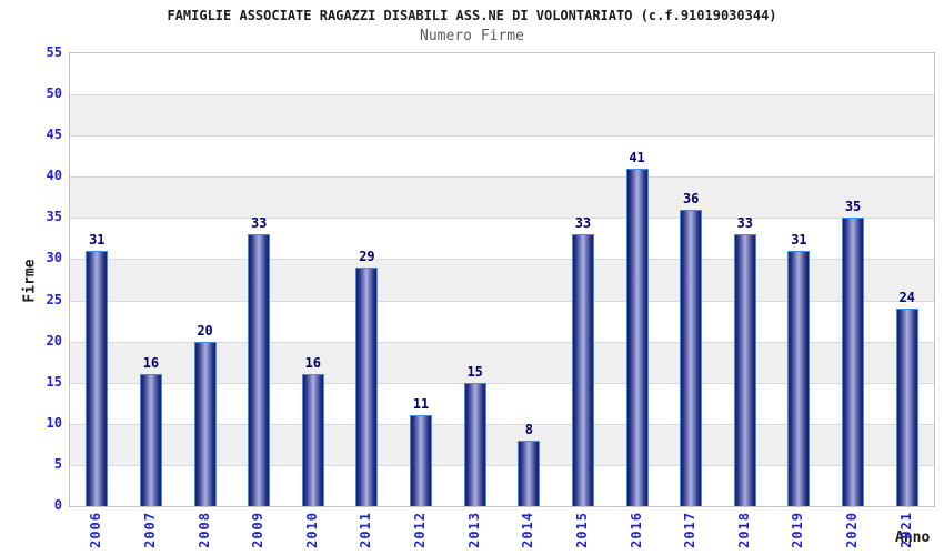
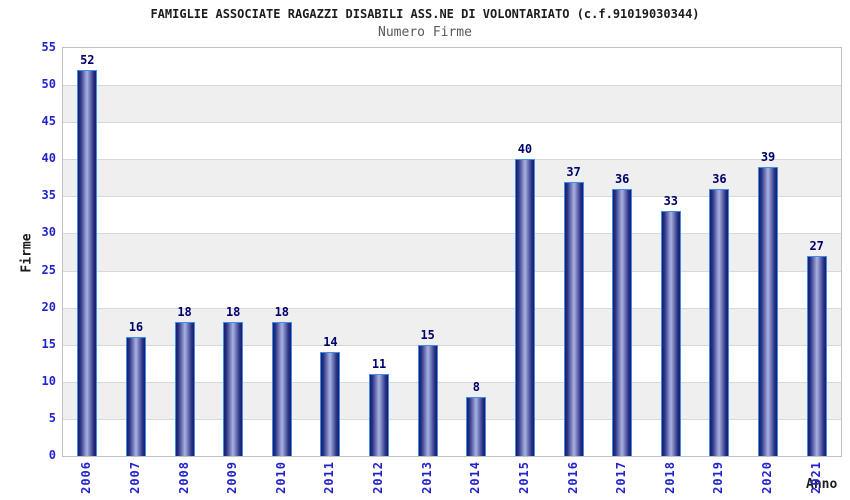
2006: 31 -> 52
2008: 20 -> 18
2009: 33 -> 18
2010: 16 -> 18
2011: 29 -> 14
2015: 33 -> 40
2016: 41 -> 37
2019: 31 -> 36
2020: 35 -> 39
2021: 24 -> 27
